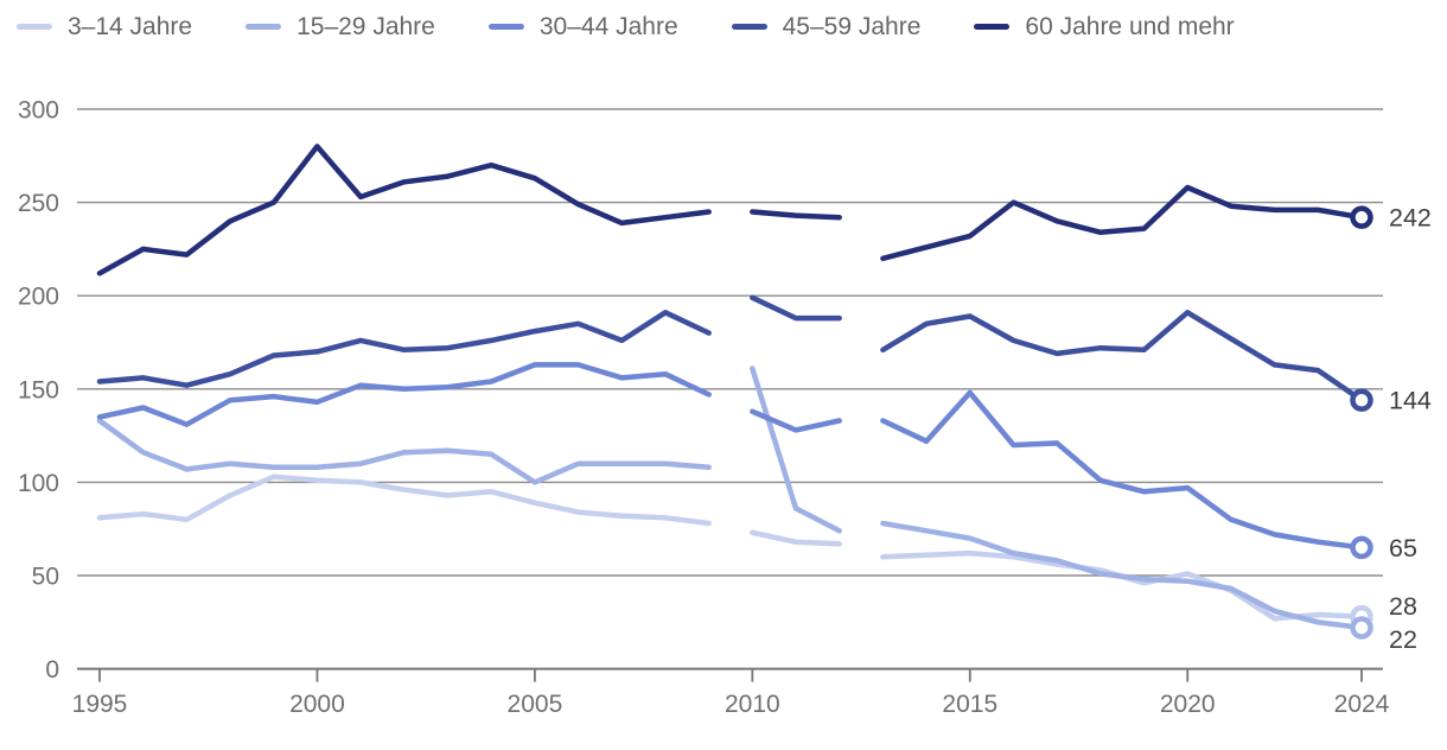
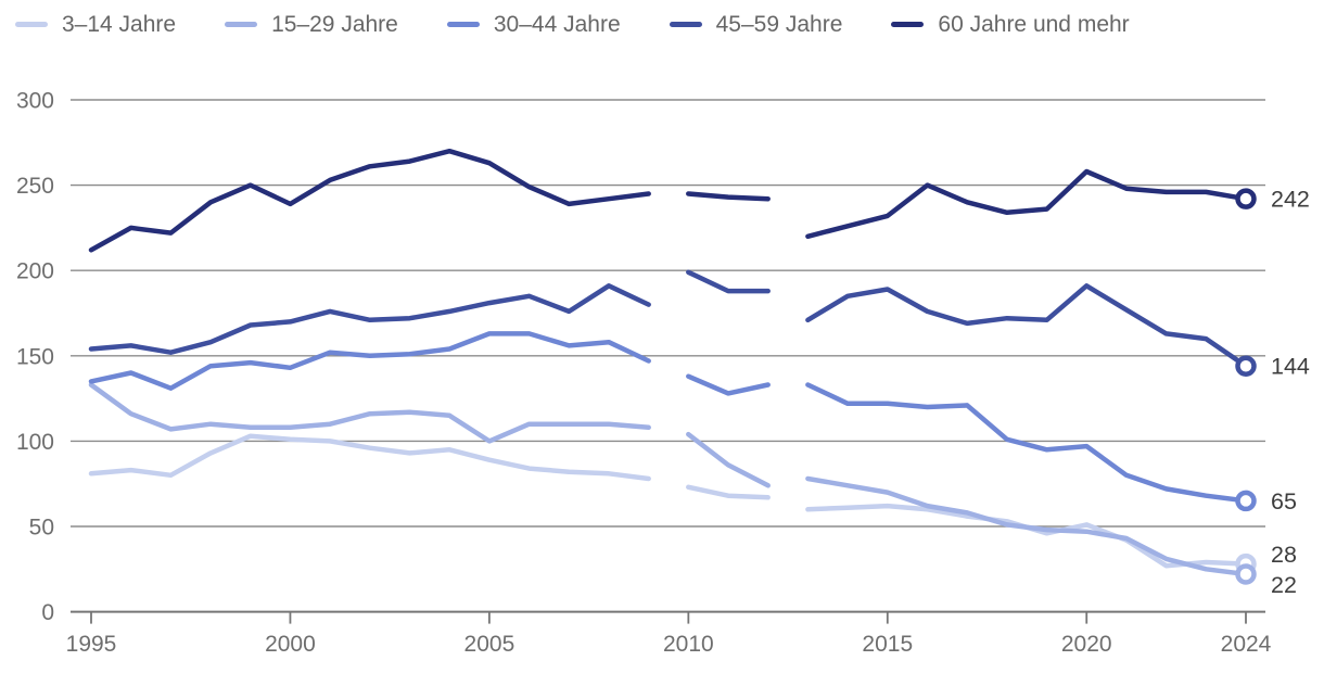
60 Jahre und mehr/2000: 280 -> 239
15–29 Jahre/2010: 161 -> 104
30–44 Jahre/2015: 148 -> 122
